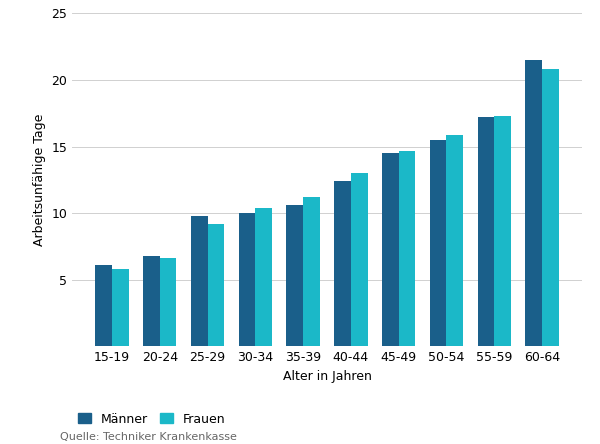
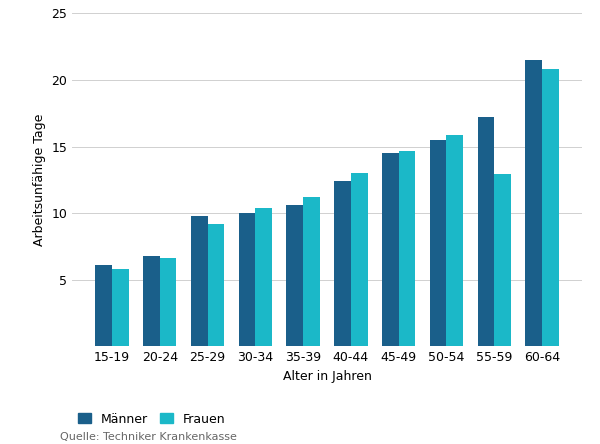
Frauen/55-59: 17.3 -> 12.9
